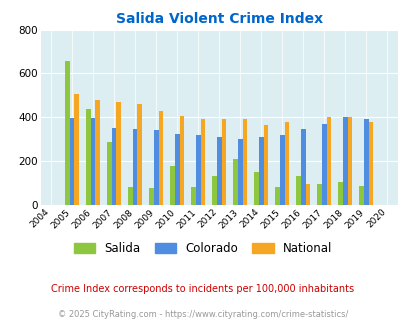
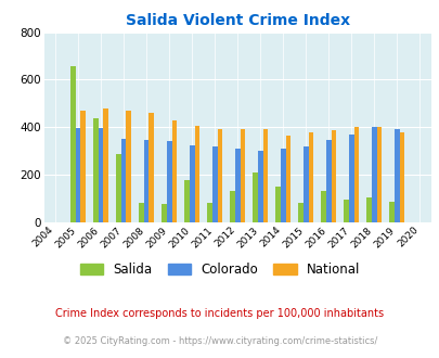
National/2005: 505 -> 470
National/2016: 95 -> 385
